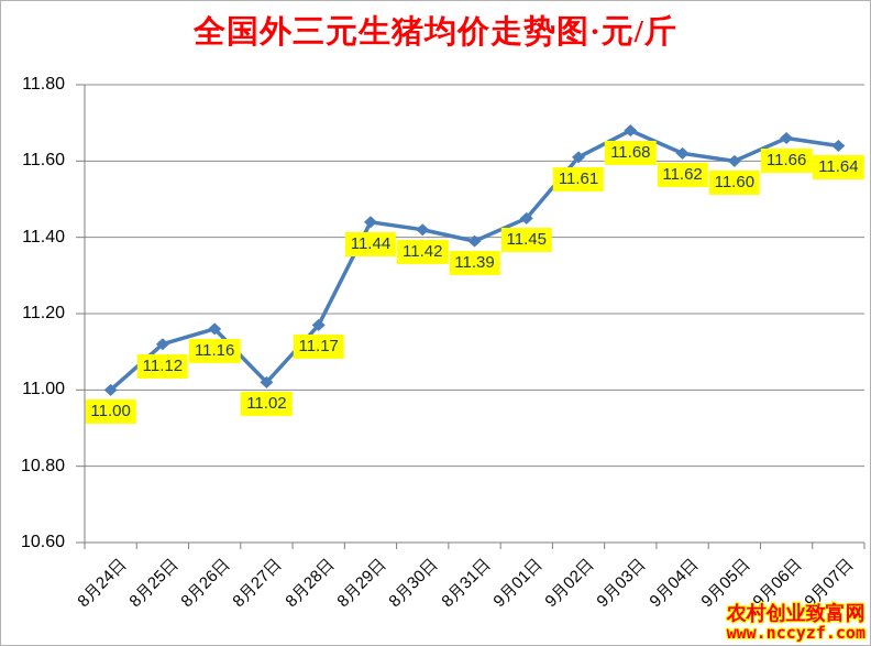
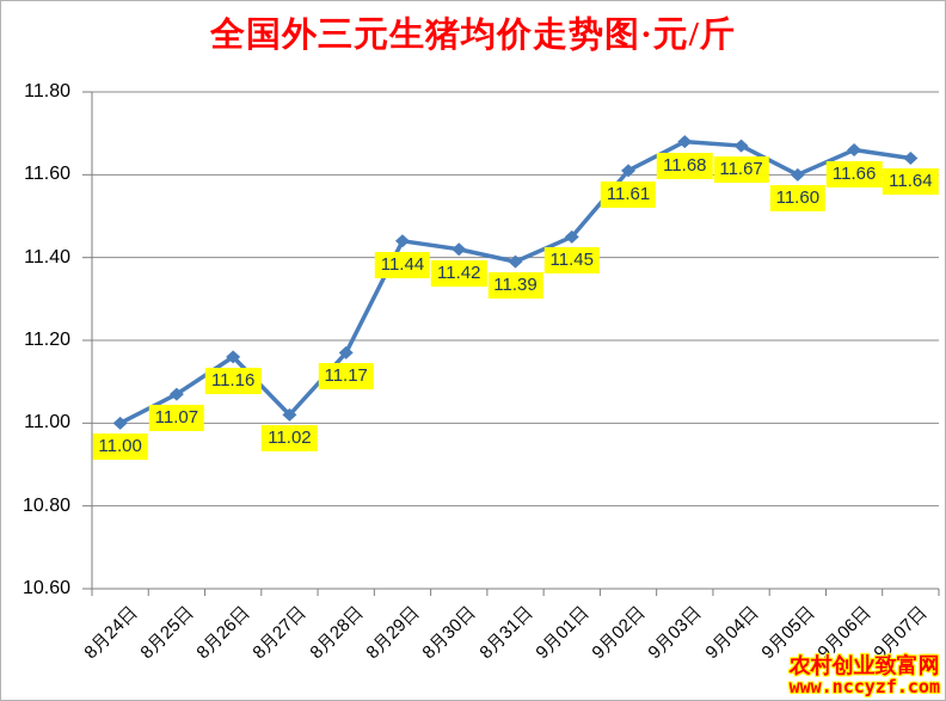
8月25日: 11.12 -> 11.07
9月04日: 11.62 -> 11.67
